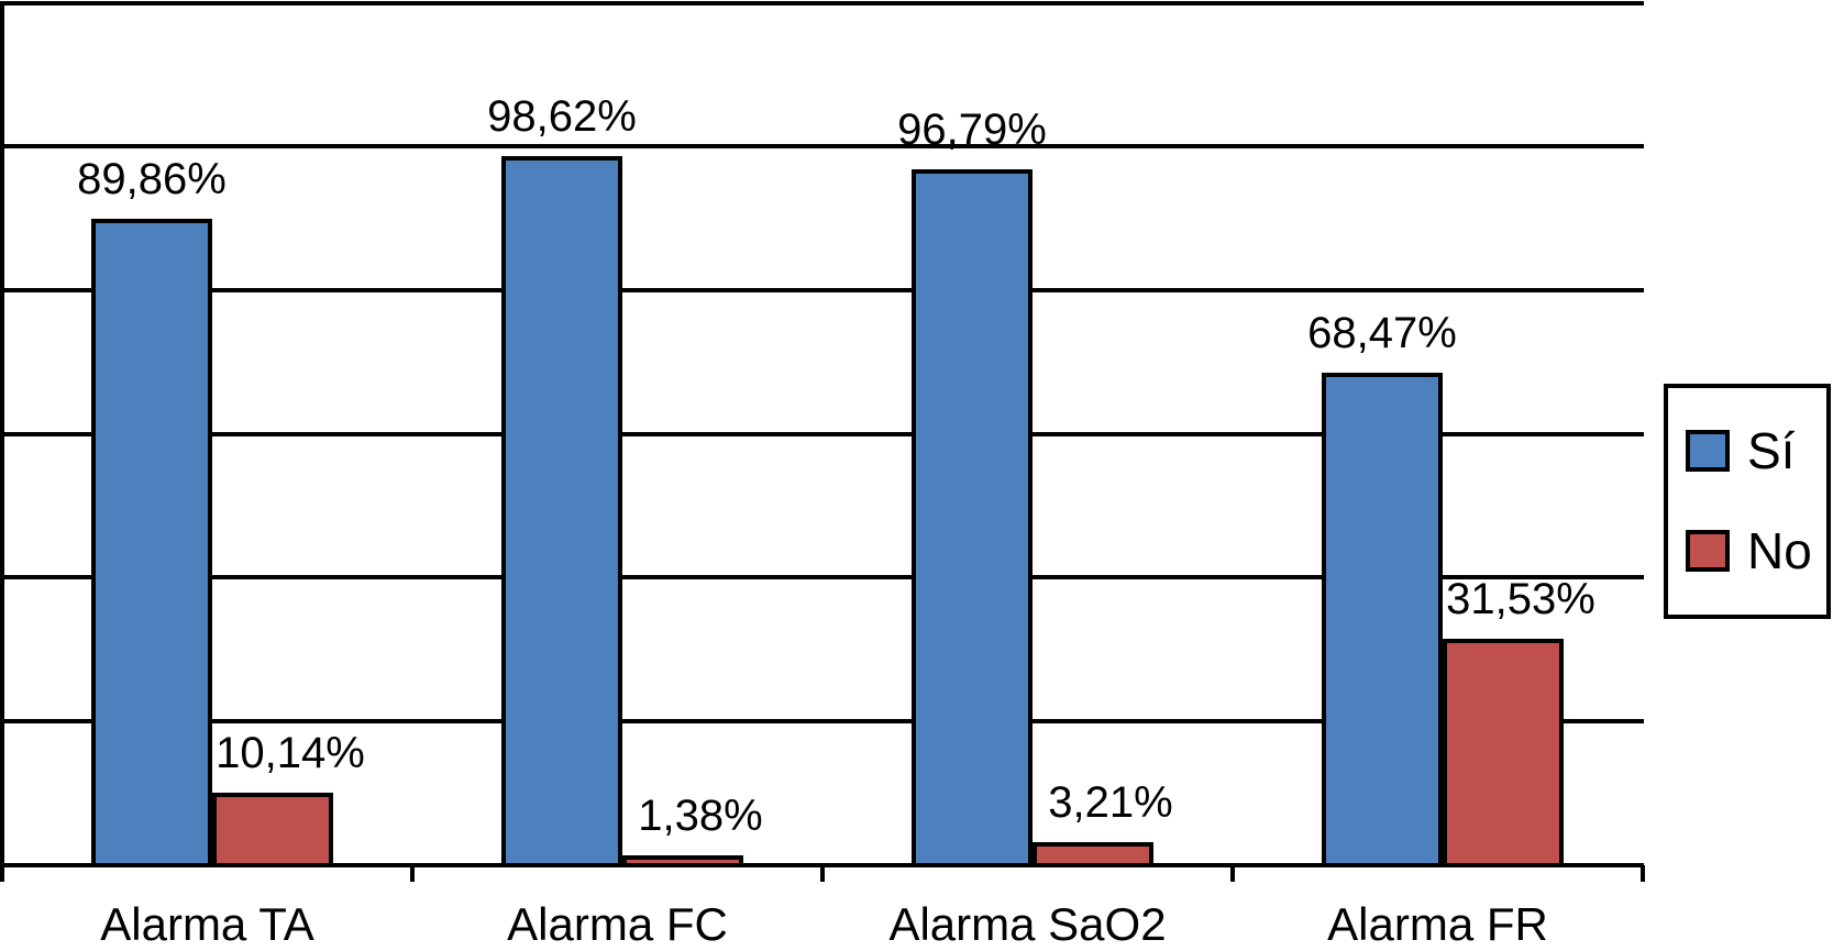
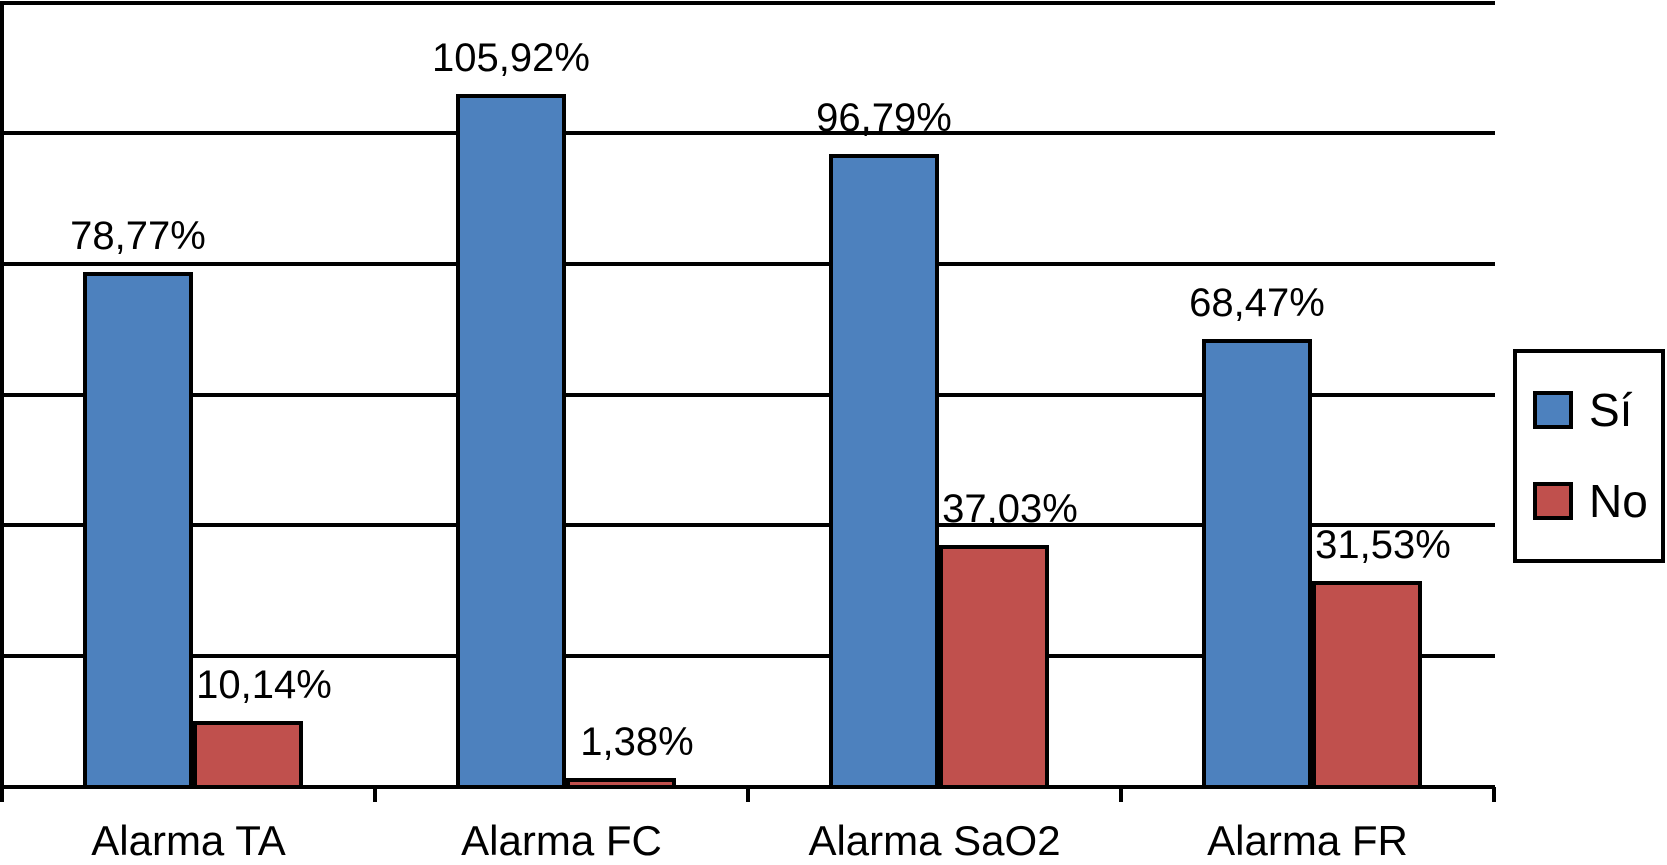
Sí/Alarma TA: 89,86% -> 78,77%
Sí/Alarma FC: 98,62% -> 105,92%
No/Alarma SaO2: 3,21% -> 37,03%
